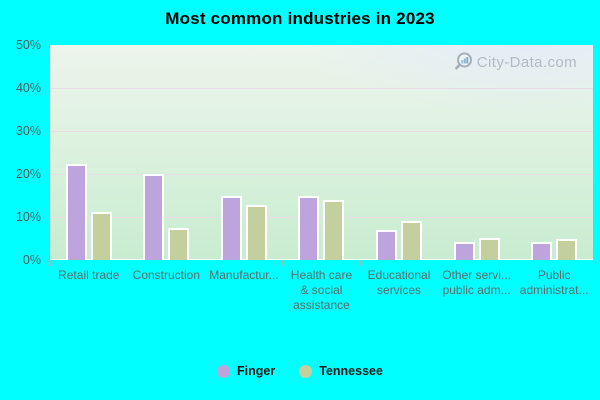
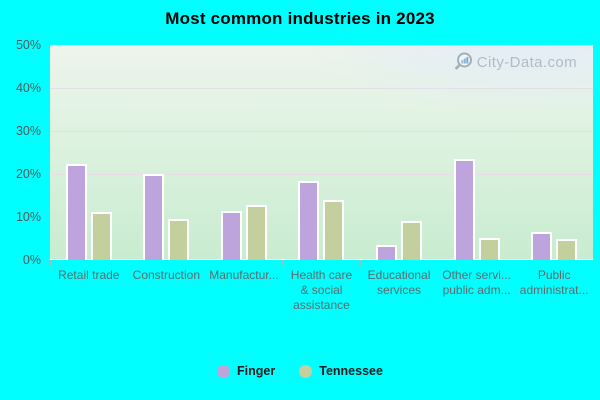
Tennessee/Construction: 7% -> 9%
Finger/Manufactur...: 14% -> 11%
Finger/Health care & social assistance: 14% -> 18%
Finger/Educational services: 7% -> 3%
Finger/Other servi... public adm...: 4% -> 23%
Finger/Public administrat...: 4% -> 6%
